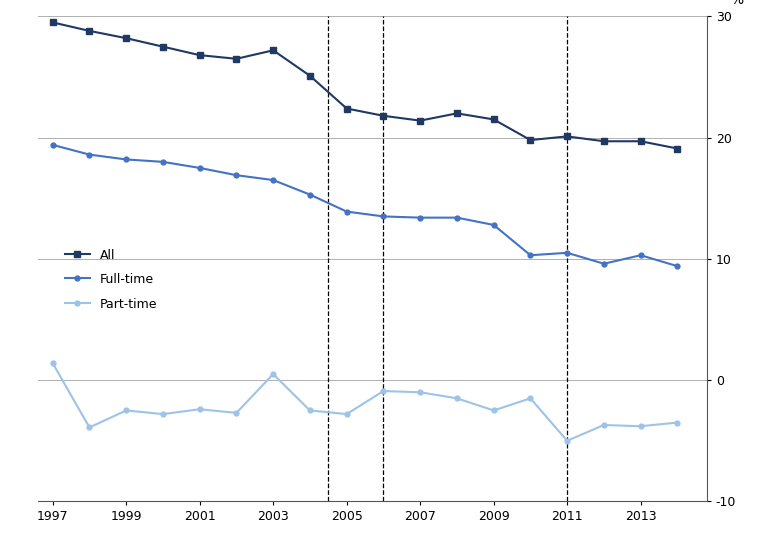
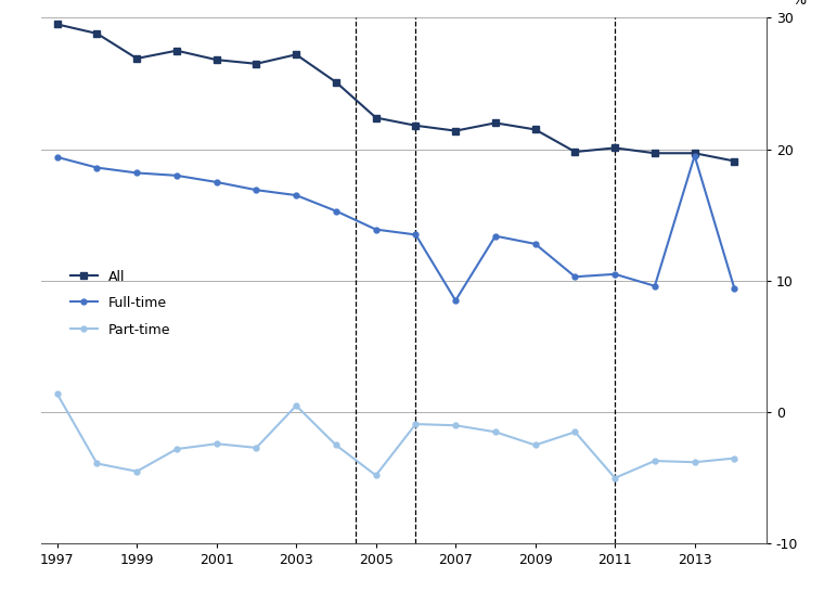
All/1999: 28.2 -> 26.9
Part-time/1999: -2.5 -> -4.5
Part-time/2005: -2.8 -> -4.8
Full-time/2007: 13.4 -> 8.5
Full-time/2013: 10.3 -> 19.5
